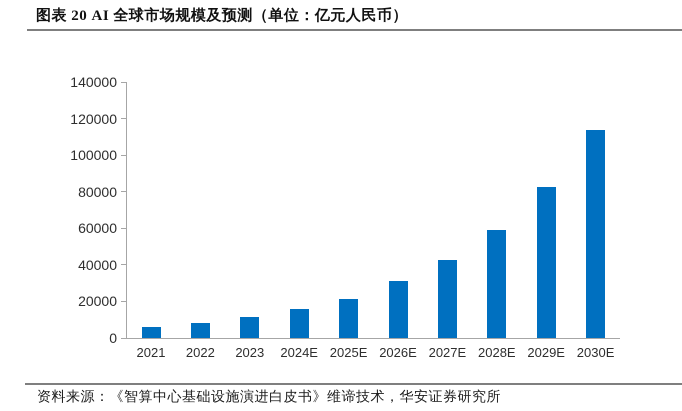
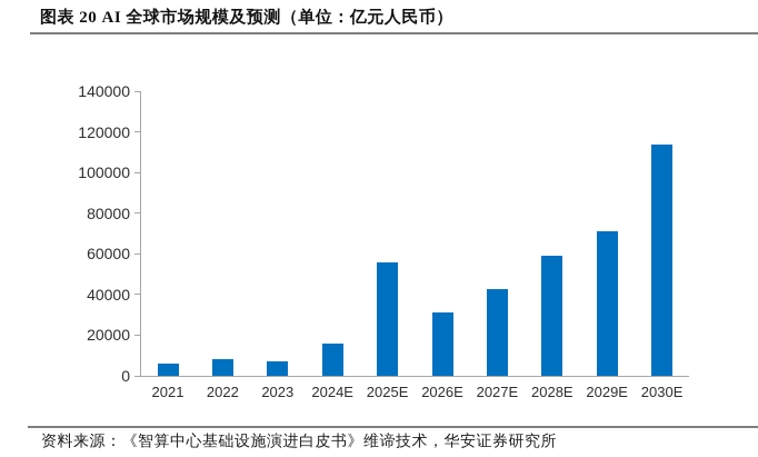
2023: 12000 -> 7000
2025E: 22000 -> 56000
2029E: 82000 -> 71000
